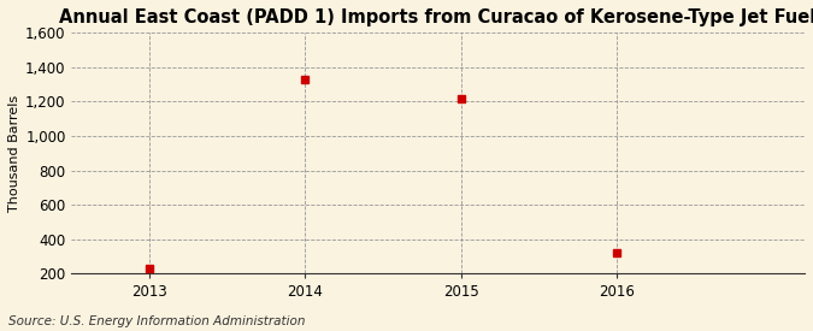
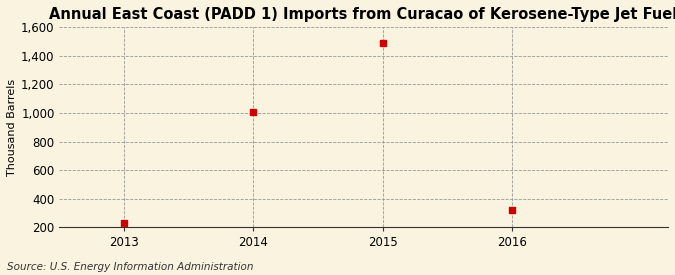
2014: 1,330 -> 1,010
2015: 1,220 -> 1,490
